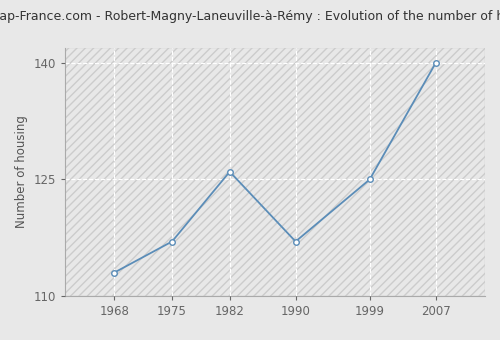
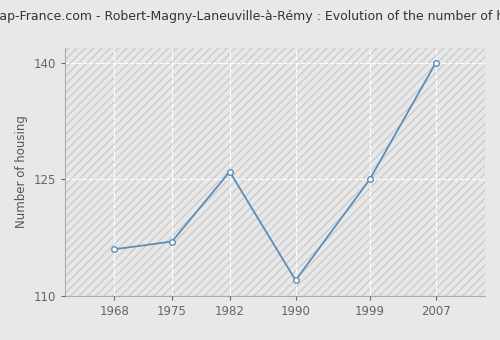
1968: 113 -> 116
1990: 117 -> 112
